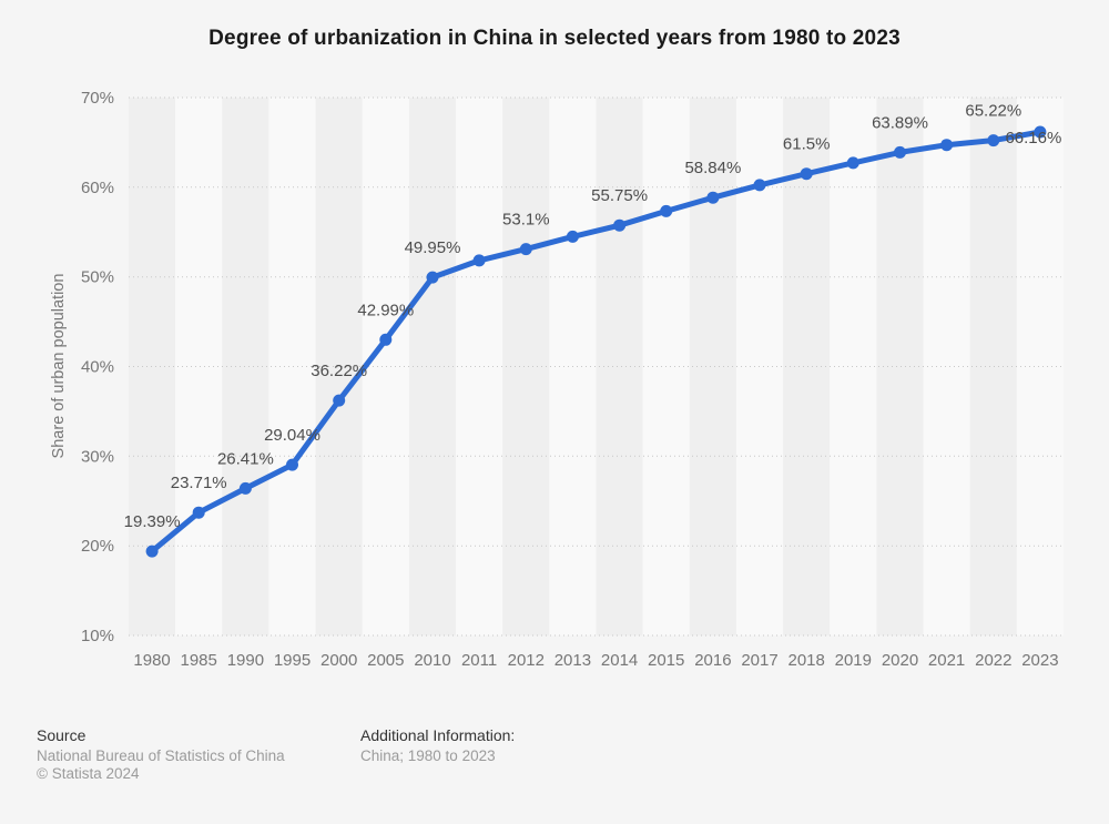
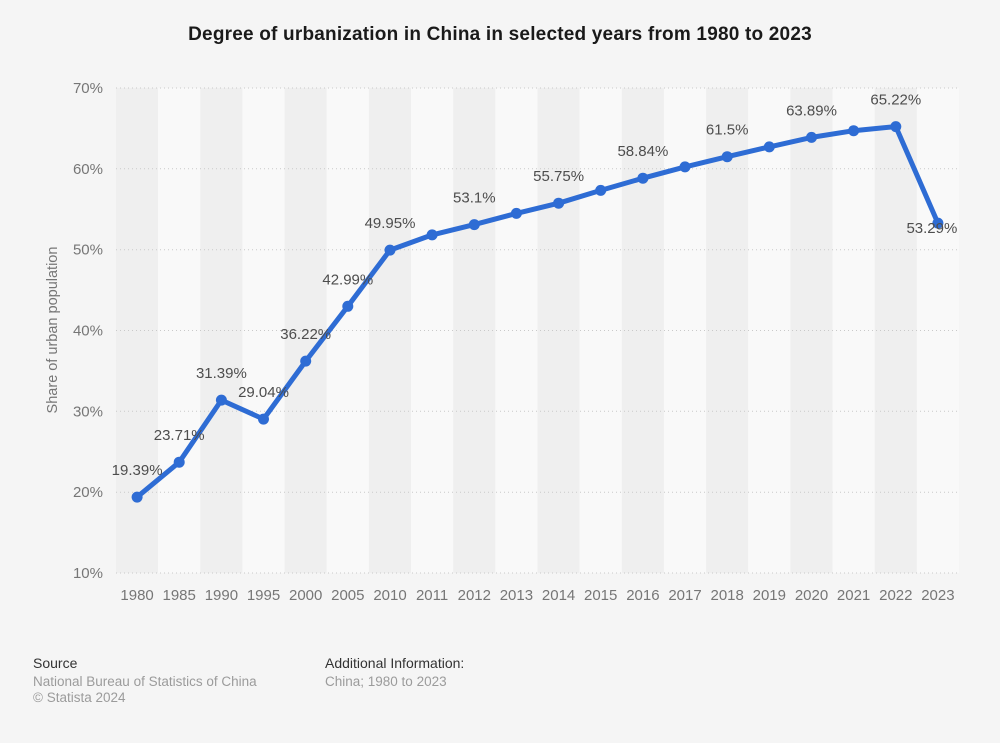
1990: 26.41% -> 31.39%
2023: 66.16% -> 53.29%
